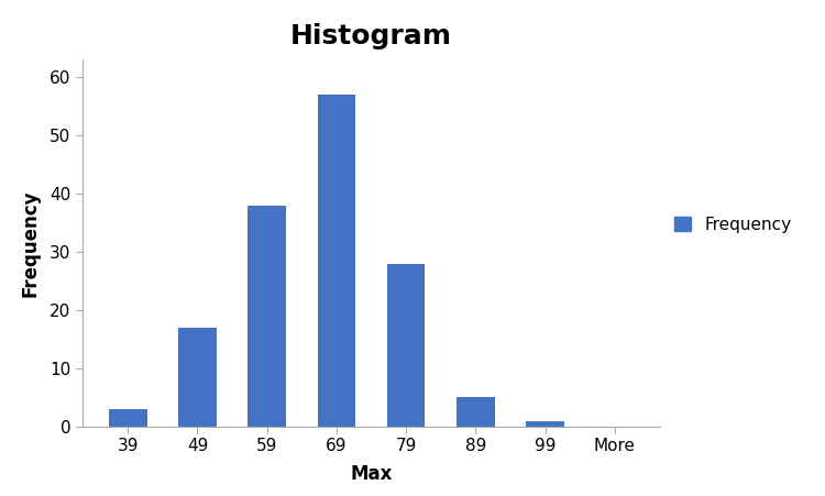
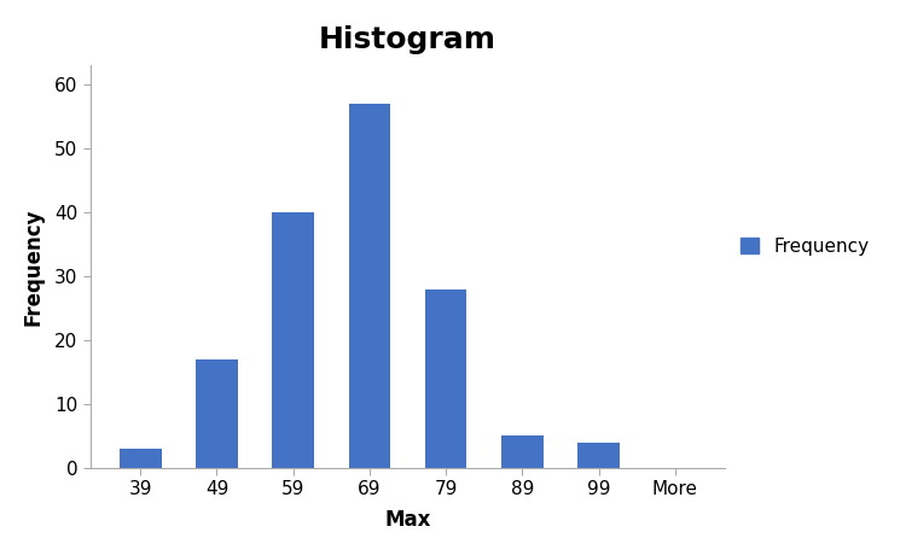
59: 38 -> 40
99: 1 -> 4
